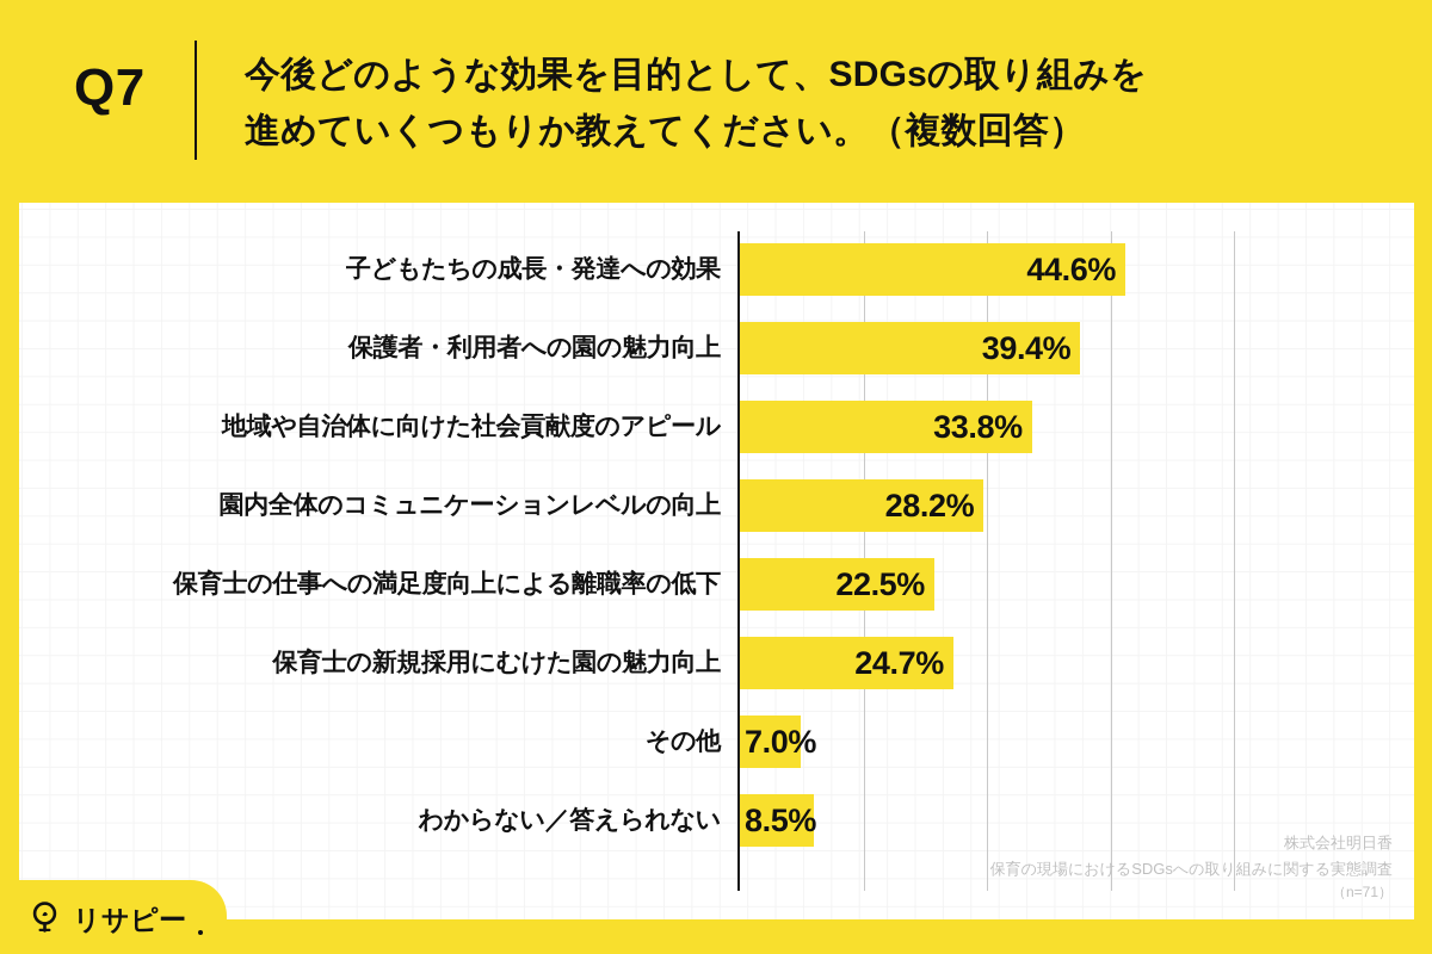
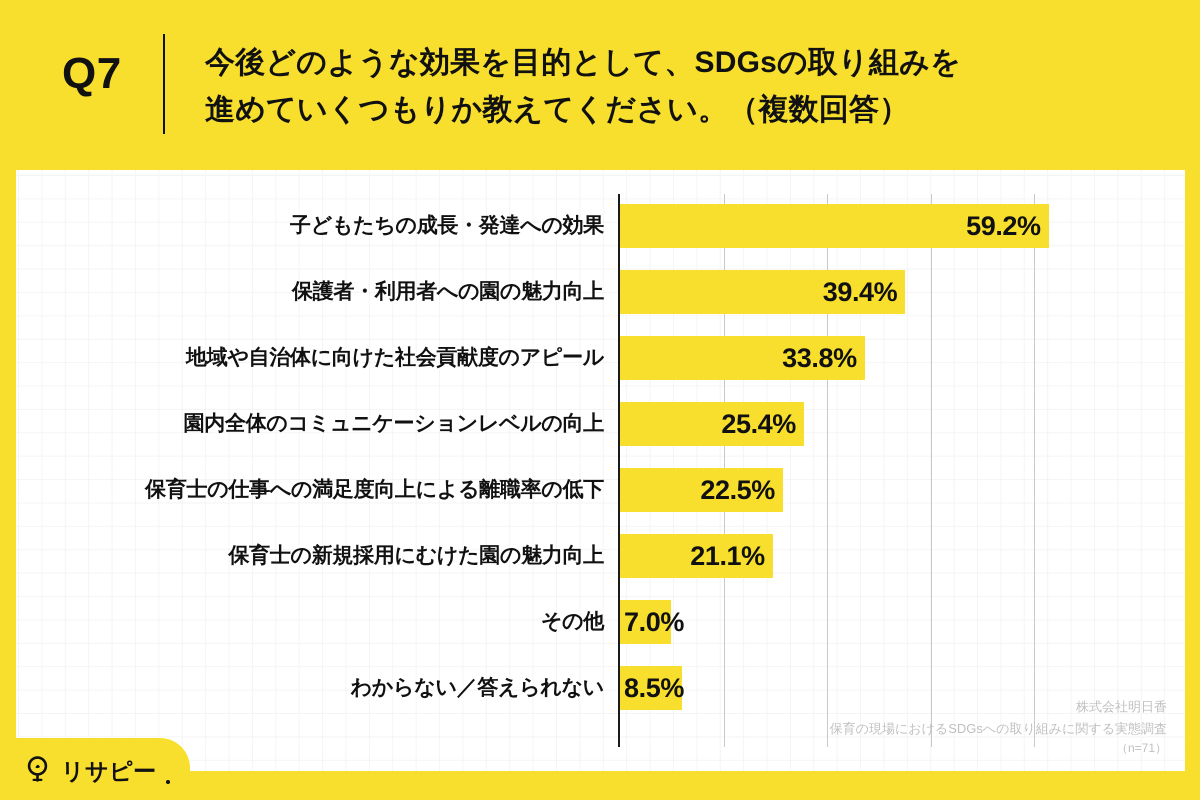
子どもたちの成長・発達への効果: 44.6% -> 59.2%
園内全体のコミュニケーションレベルの向上: 28.2% -> 25.4%
保育士の新規採用にむけた園の魅力向上: 24.7% -> 21.1%
